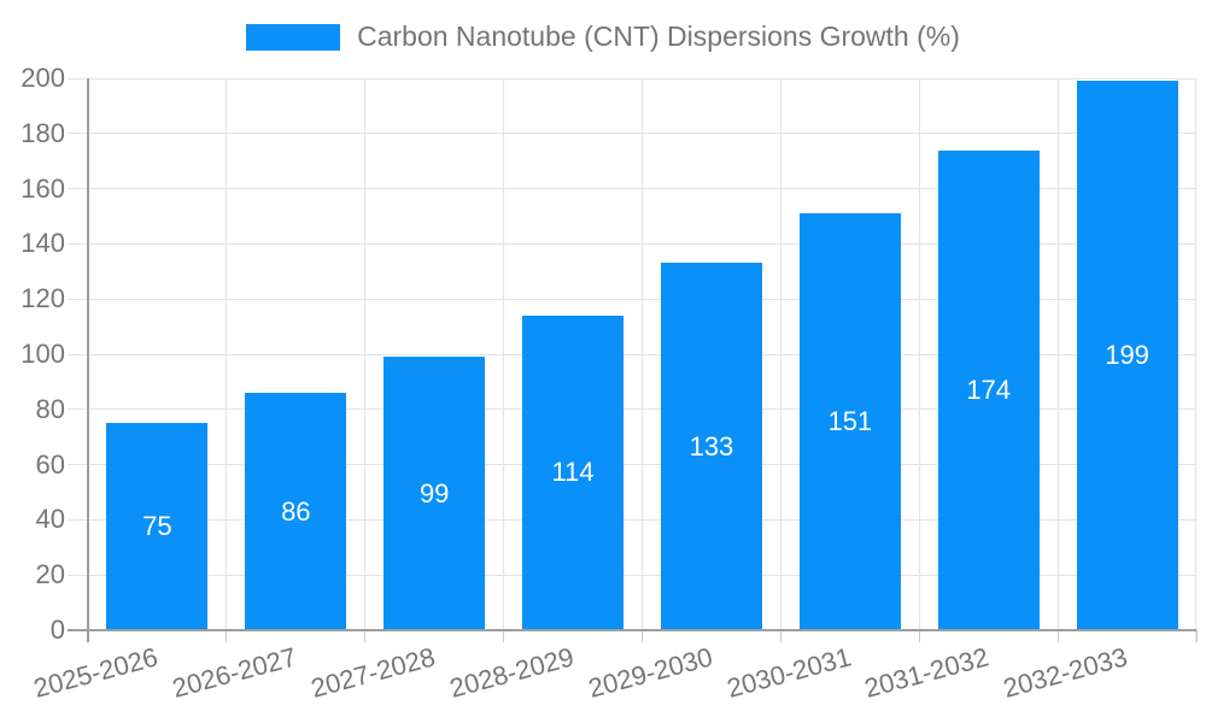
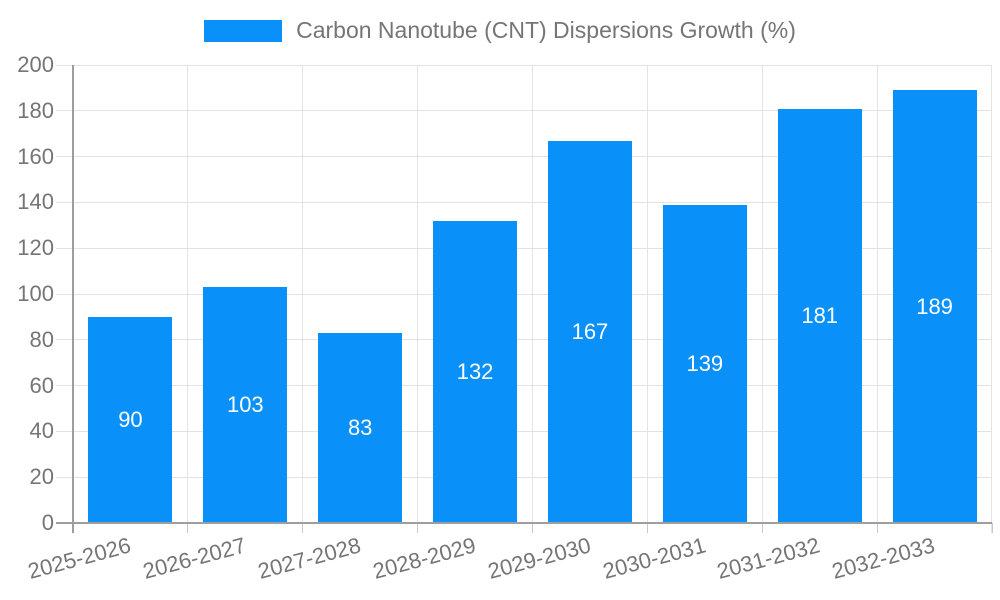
2025-2026: 75 -> 90
2026-2027: 86 -> 103
2027-2028: 99 -> 83
2028-2029: 114 -> 132
2029-2030: 133 -> 167
2030-2031: 151 -> 139
2031-2032: 174 -> 181
2032-2033: 199 -> 189
